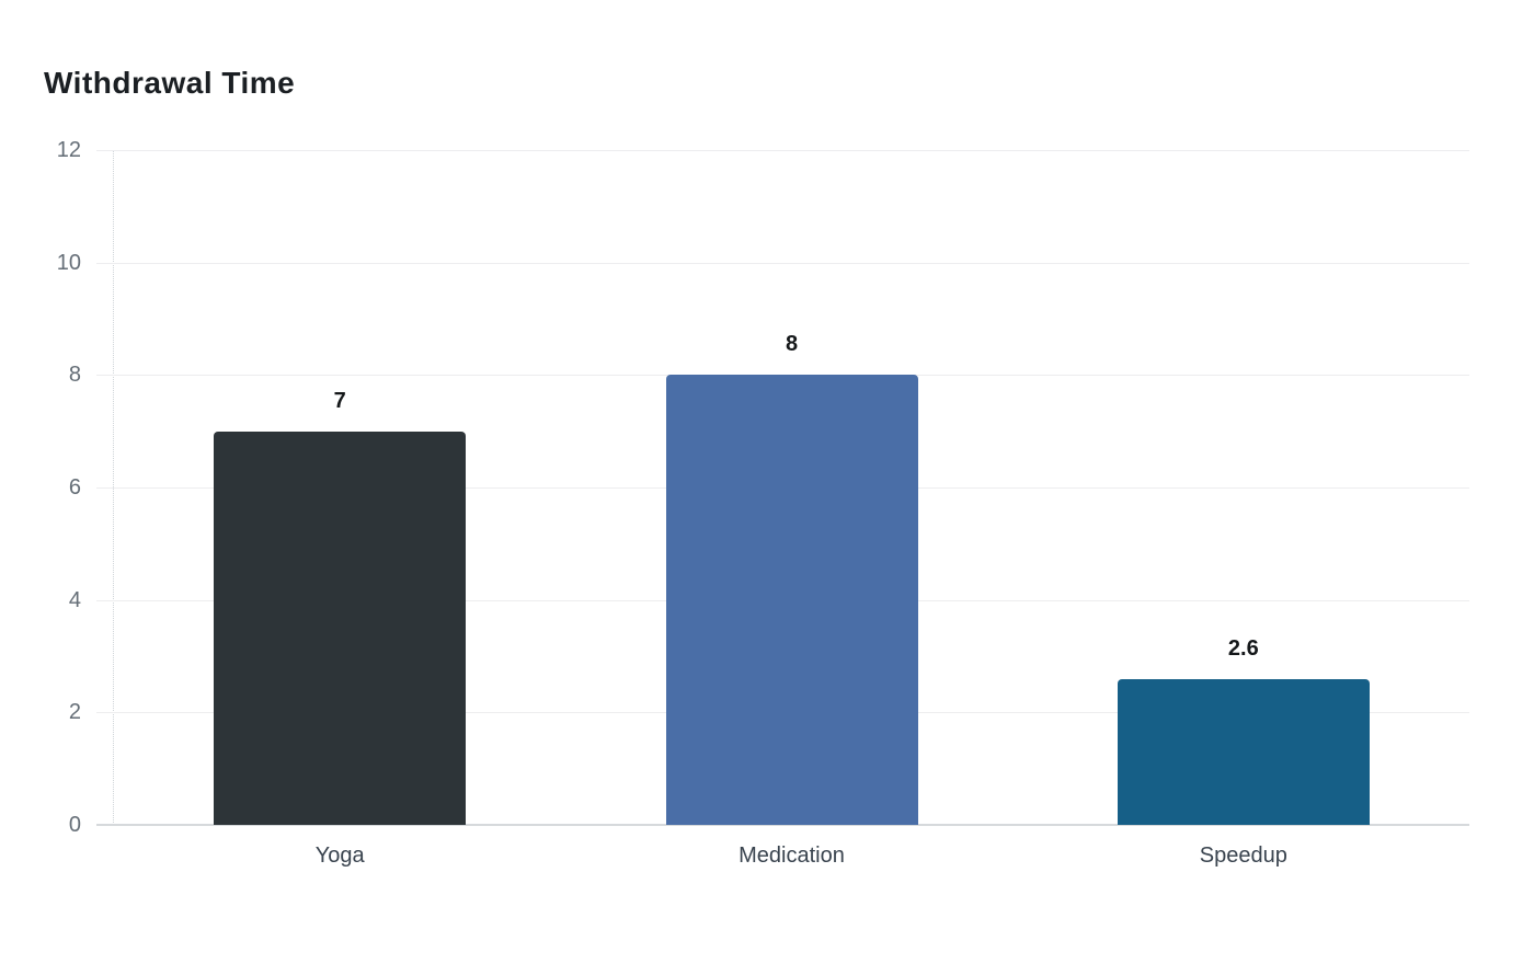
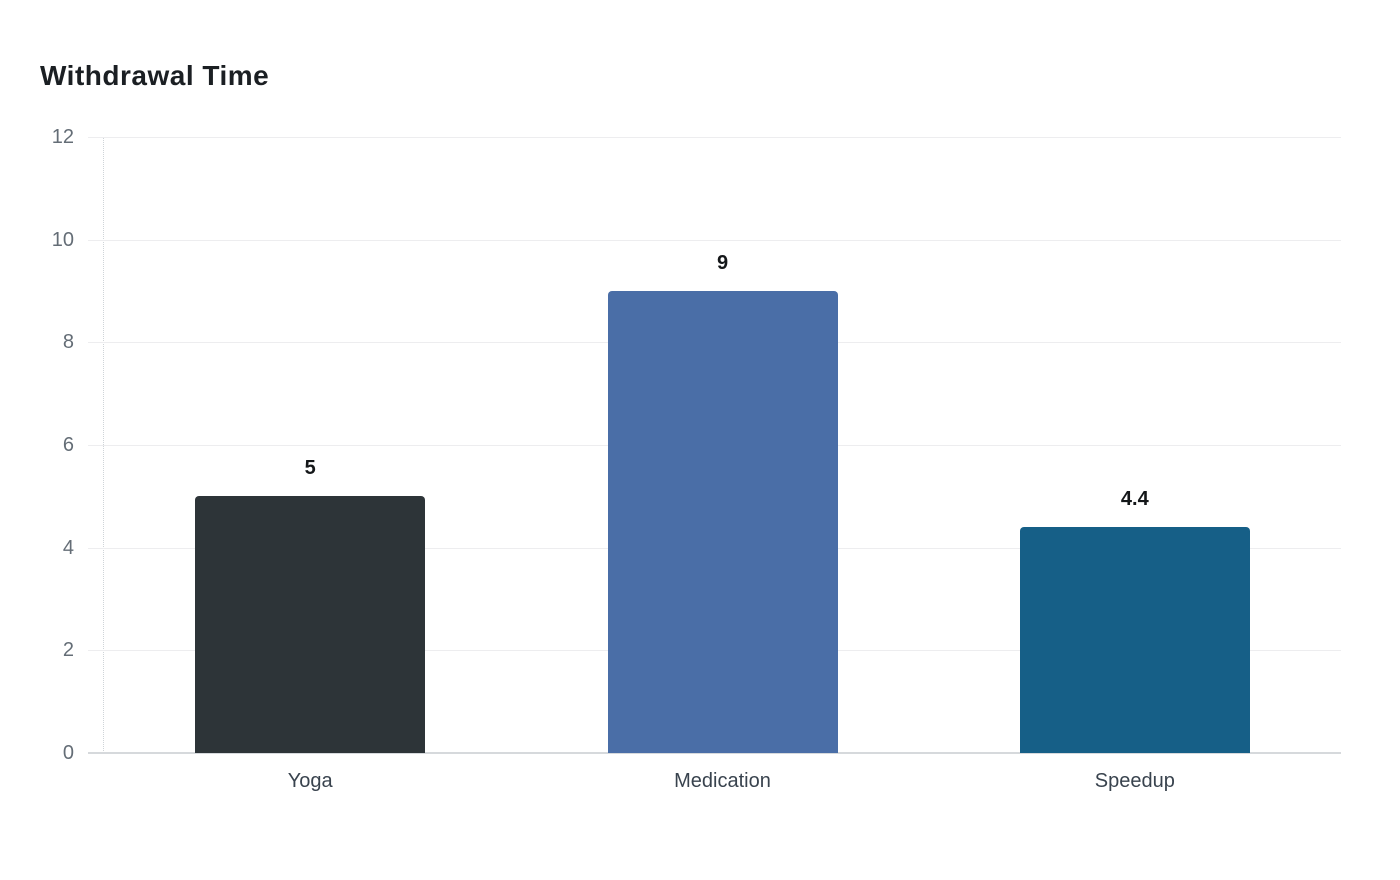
Yoga: 7 -> 5
Medication: 8 -> 9
Speedup: 2.6 -> 4.4
